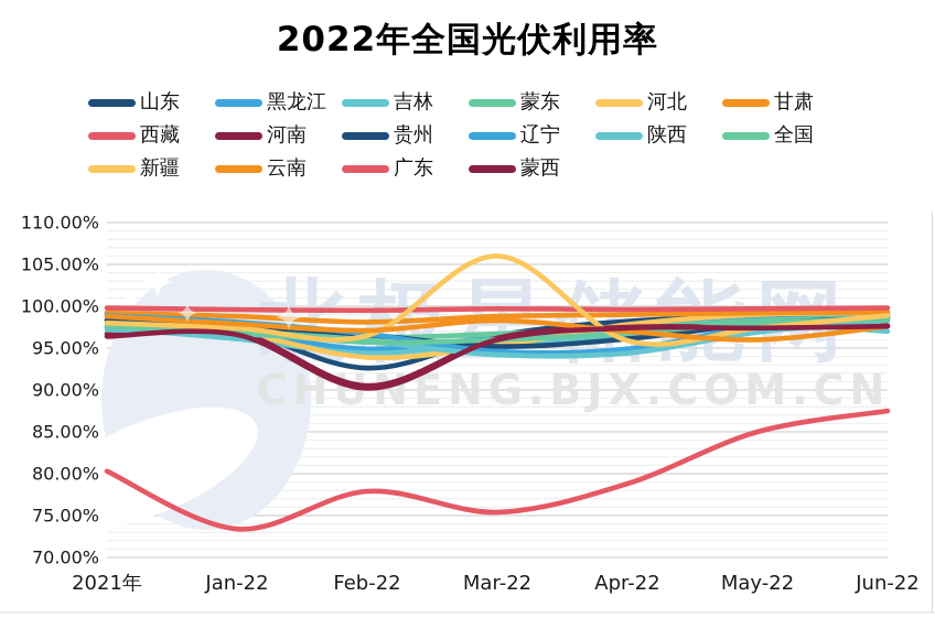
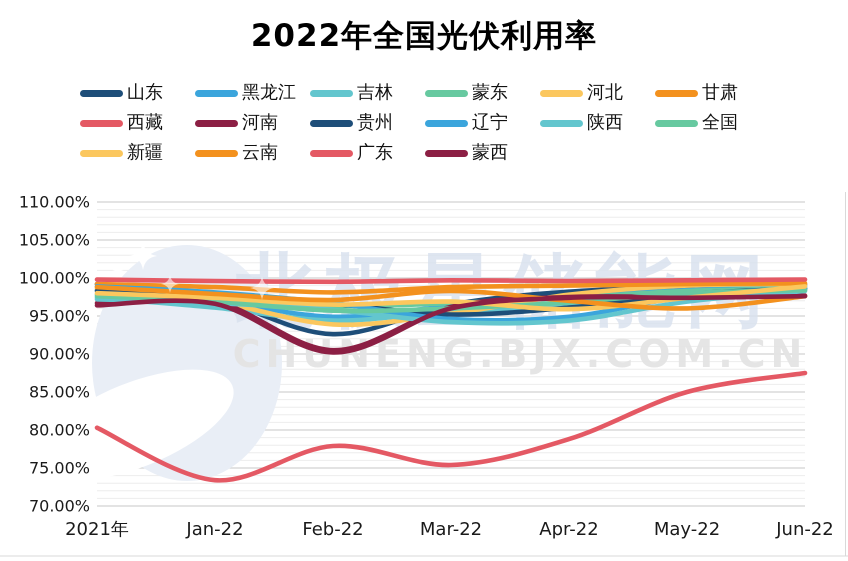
新疆/Mar-22: 106% -> 97%
吉林/Jun-22: 97% -> 98%
